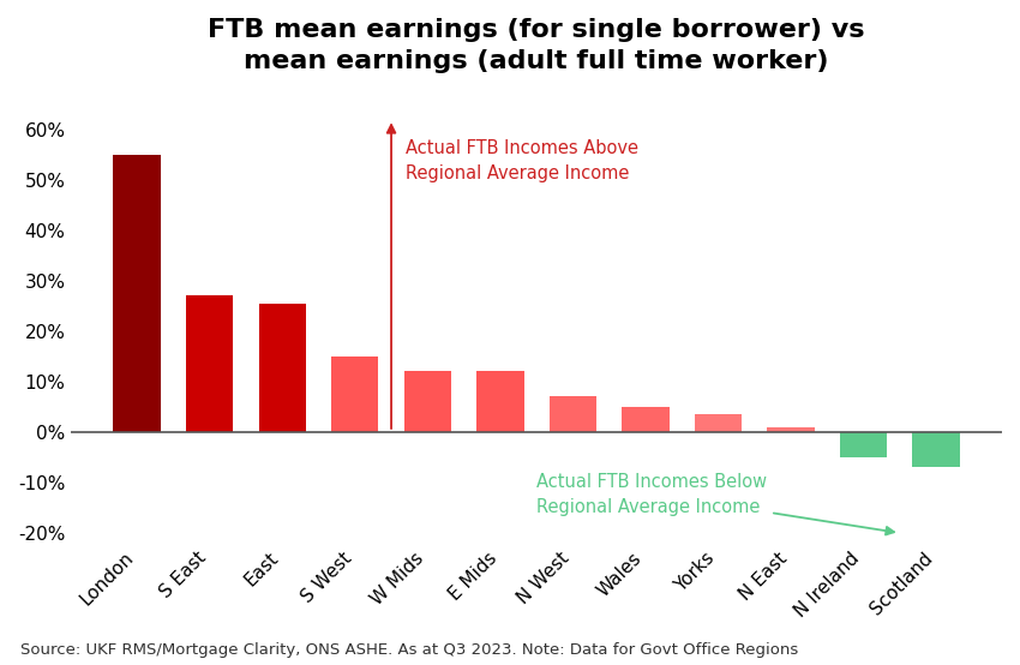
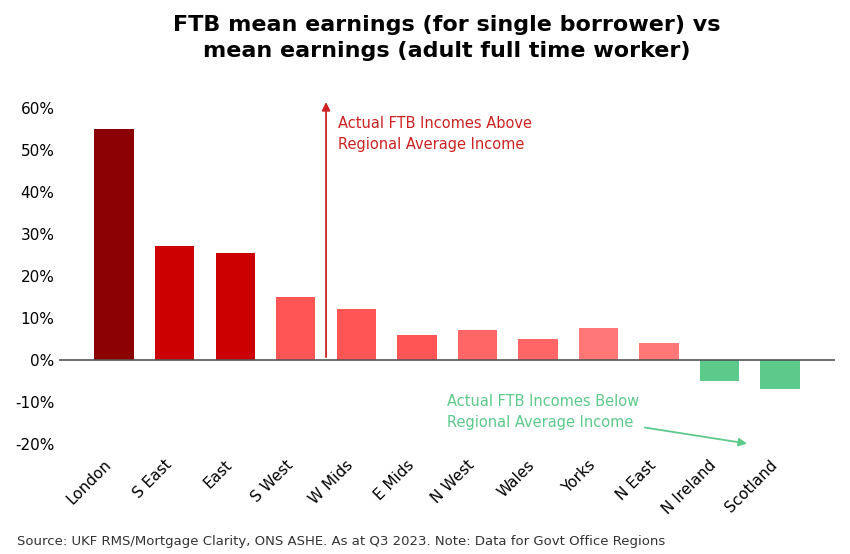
E Mids: 12.0% -> 6.0%
Yorks: 3.5% -> 7.5%
N East: 1.0% -> 4.0%
